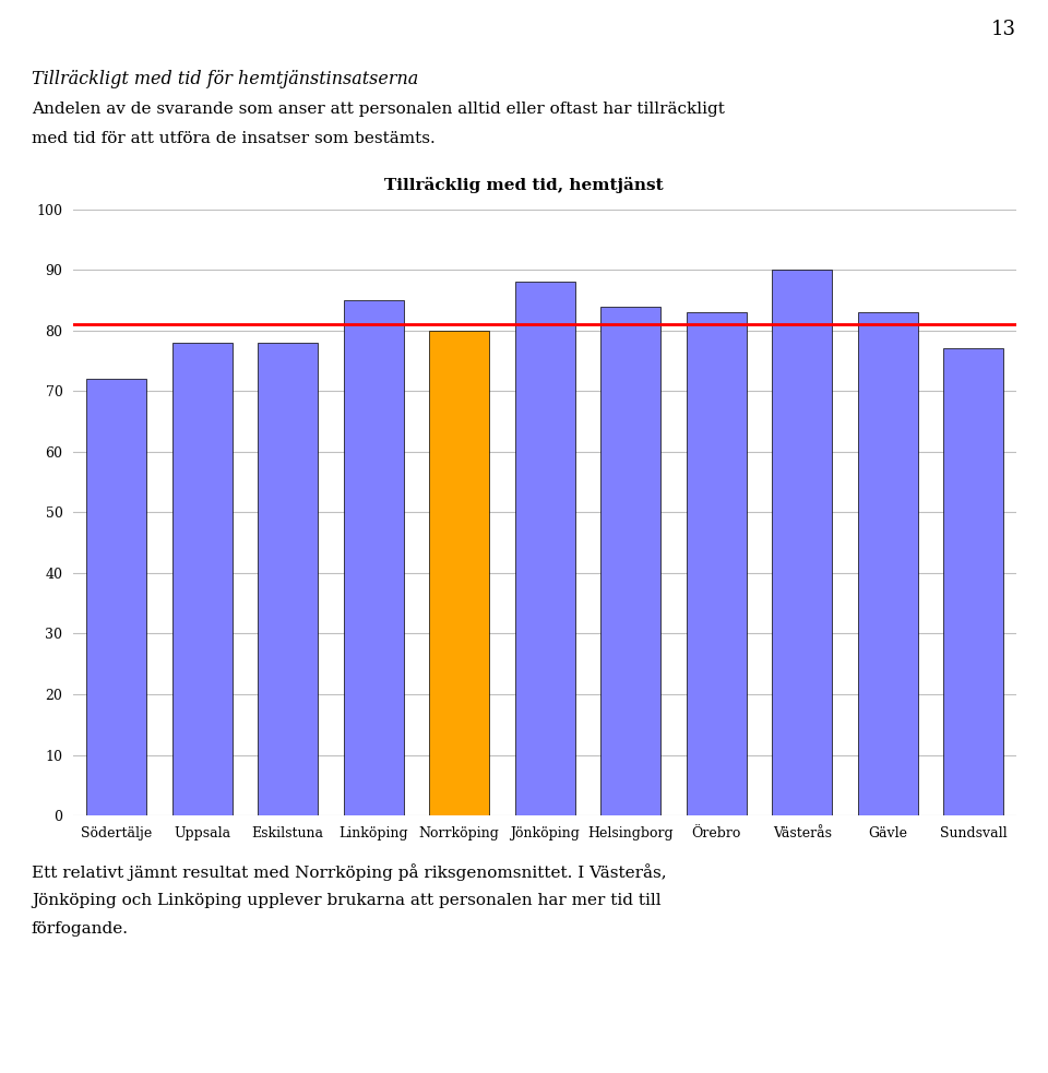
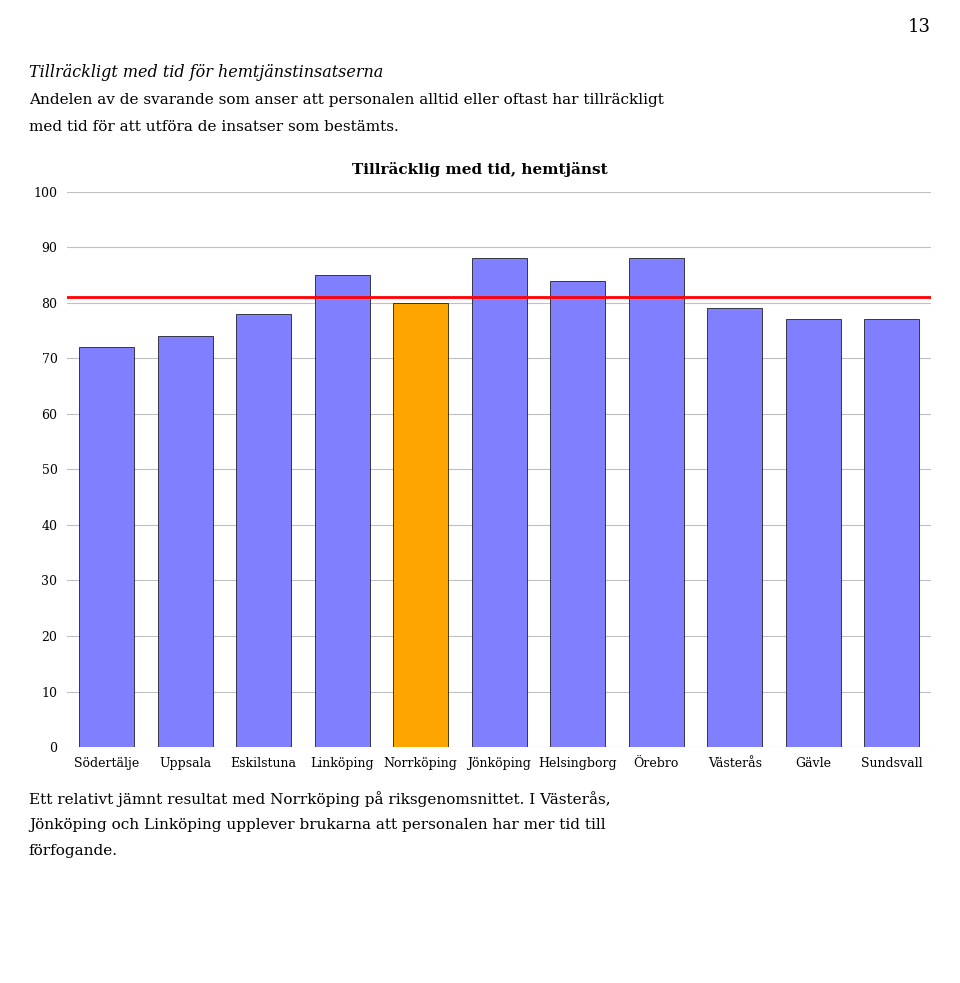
Uppsala: 78 -> 74
Örebro: 83 -> 88
Västerås: 90 -> 79
Gävle: 83 -> 77
